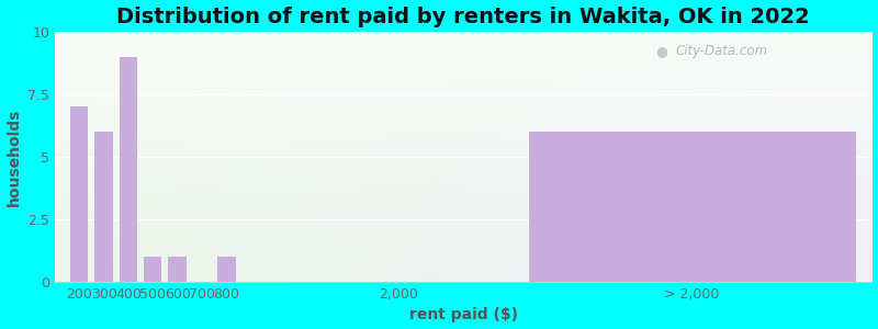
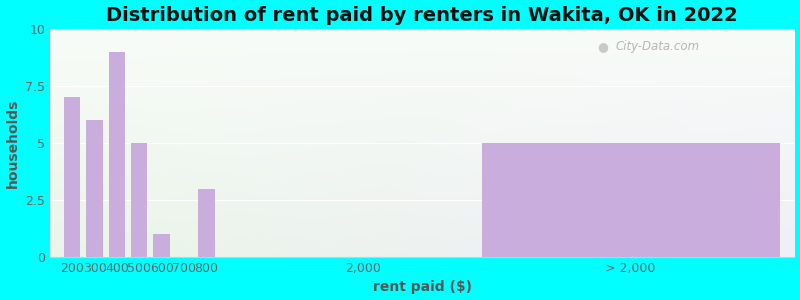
500: 1 -> 5
800: 1 -> 3
> 2,000: 6 -> 5
